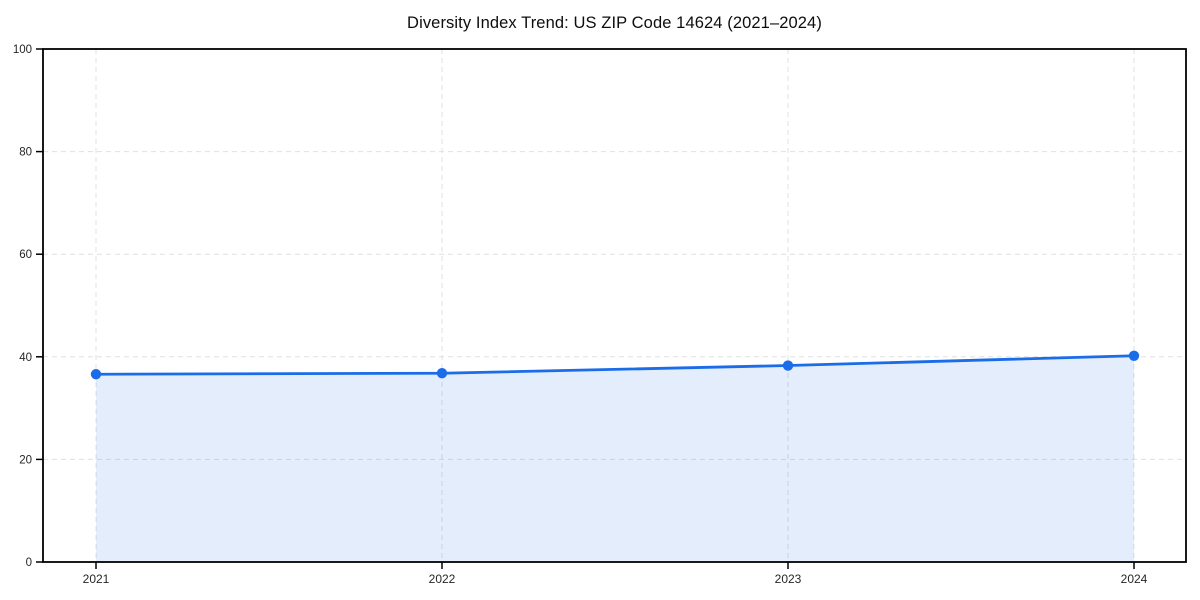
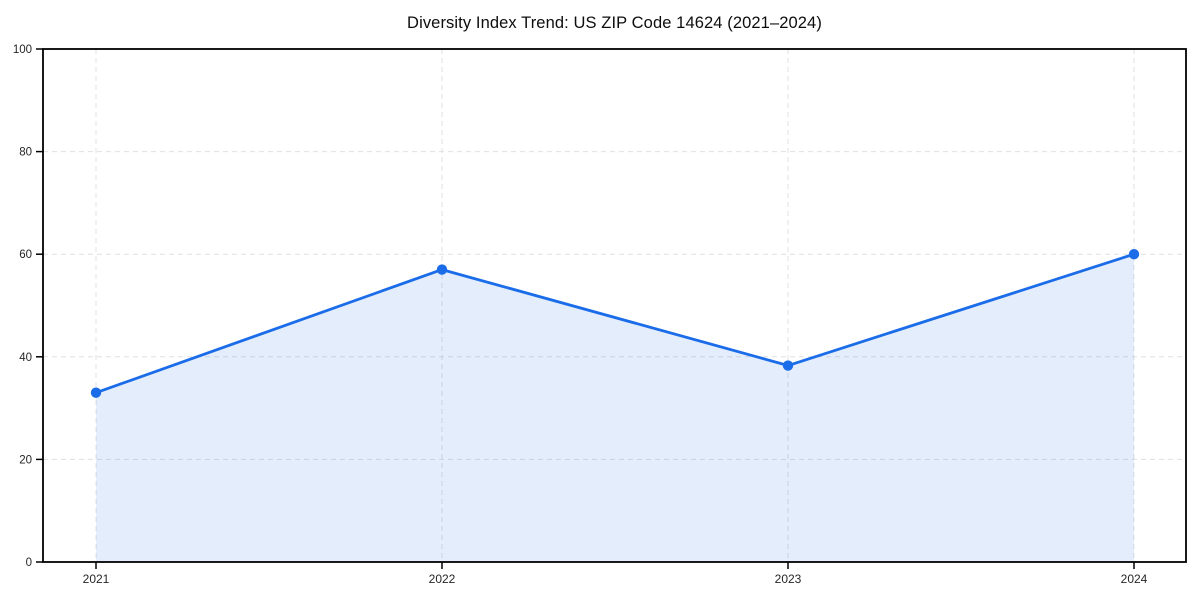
2021: 37 -> 33
2022: 37 -> 57
2024: 40 -> 60
